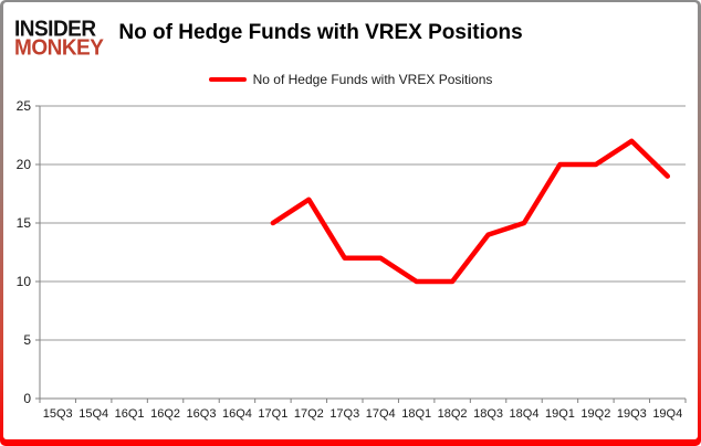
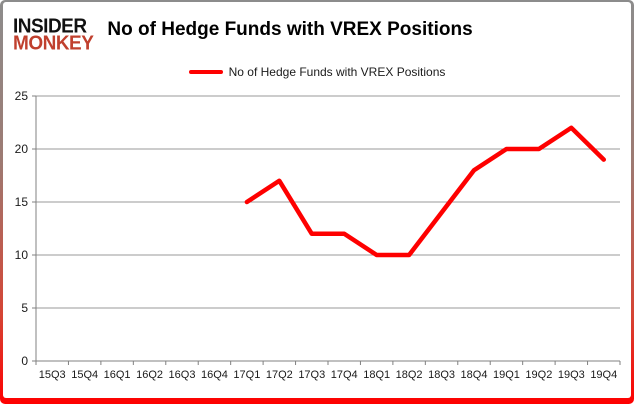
18Q4: 15 -> 18
